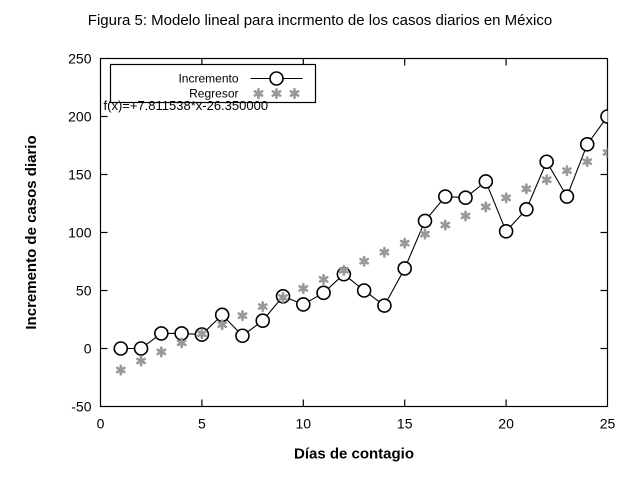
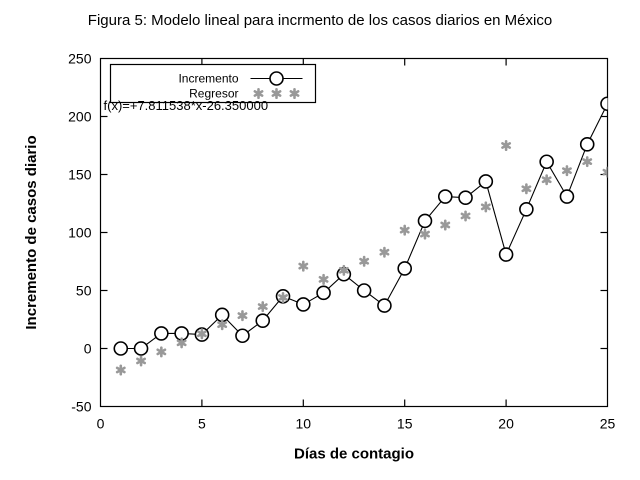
Regresor/10: 52 -> 71
Regresor/15: 91 -> 102
Incremento/20: 101 -> 81
Regresor/20: 130 -> 175
Incremento/25: 200 -> 211
Regresor/25: 169 -> 152
